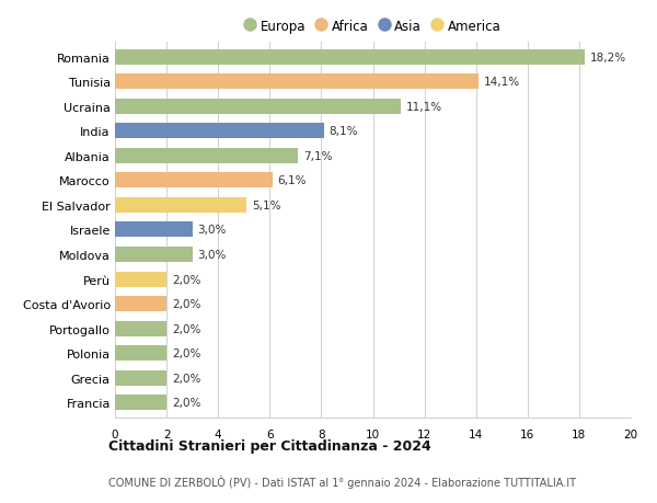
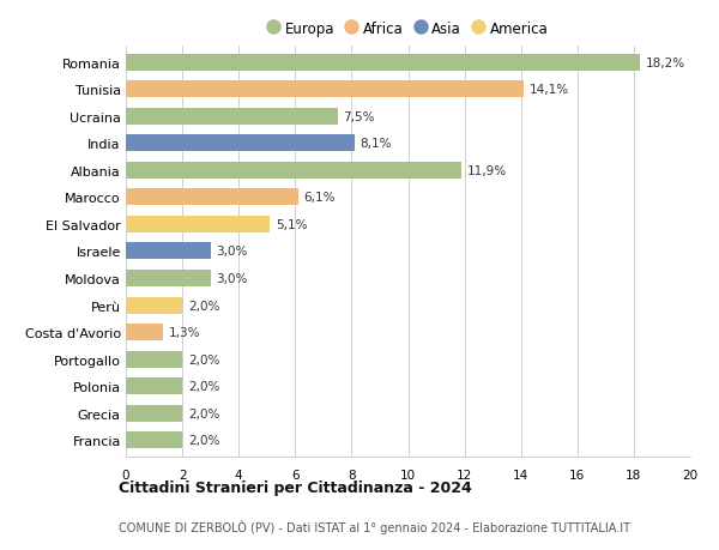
Ucraina: 11,1% -> 7,5%
Albania: 7,1% -> 11,9%
Costa d'Avorio: 2,0% -> 1,3%
